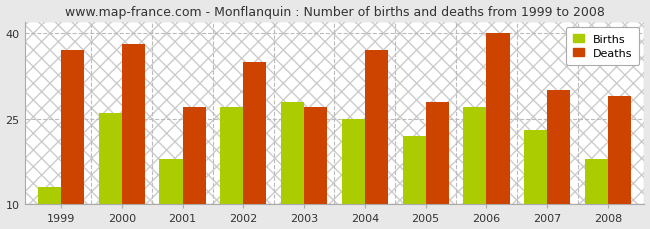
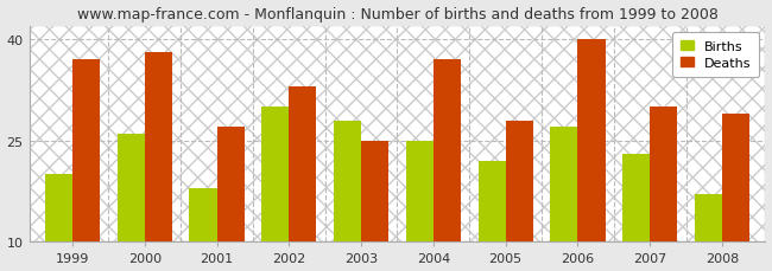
Births/1999: 13 -> 20
Births/2002: 27 -> 30
Deaths/2002: 35 -> 33
Deaths/2003: 27 -> 25
Births/2008: 18 -> 17
